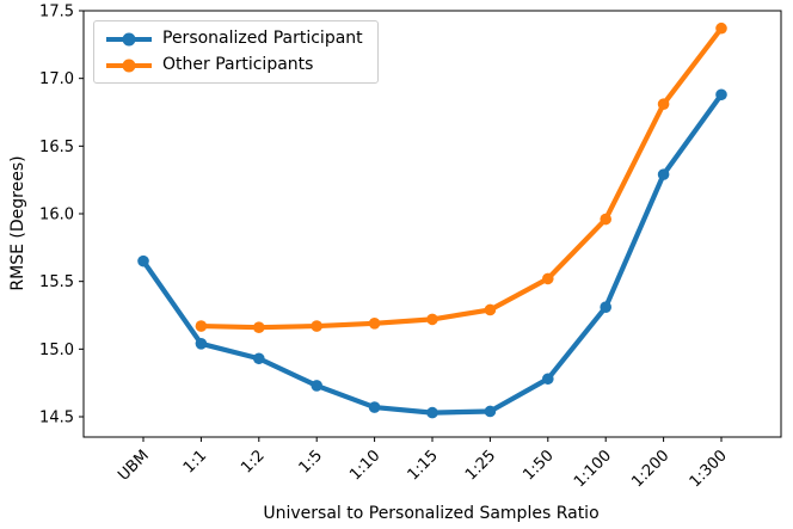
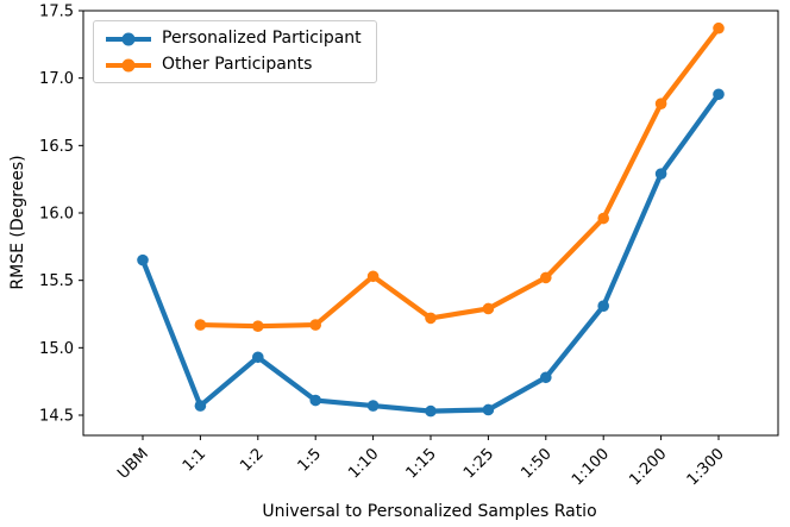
Personalized Participant/1:1: 15.04 -> 14.57
Personalized Participant/1:5: 14.73 -> 14.61
Other Participants/1:10: 15.19 -> 15.53
